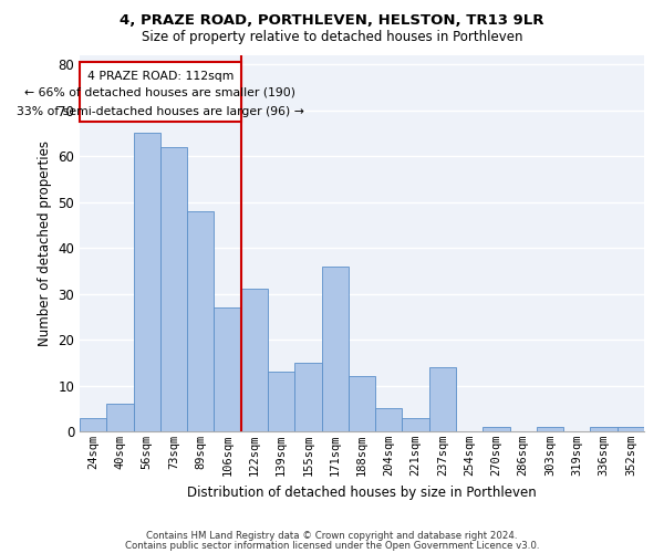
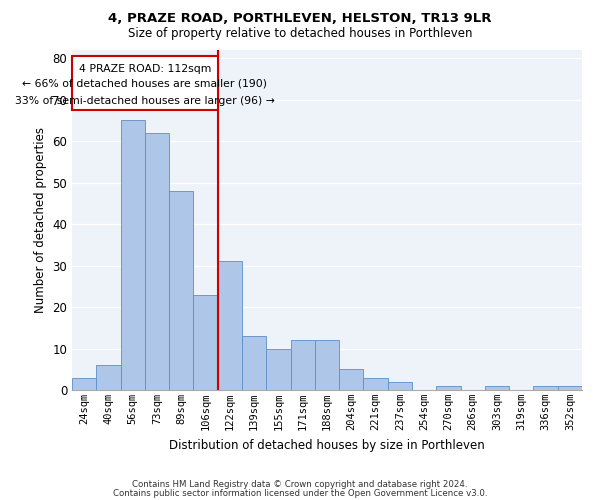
106sqm: 27 -> 23
155sqm: 15 -> 10
171sqm: 36 -> 12
237sqm: 14 -> 2
